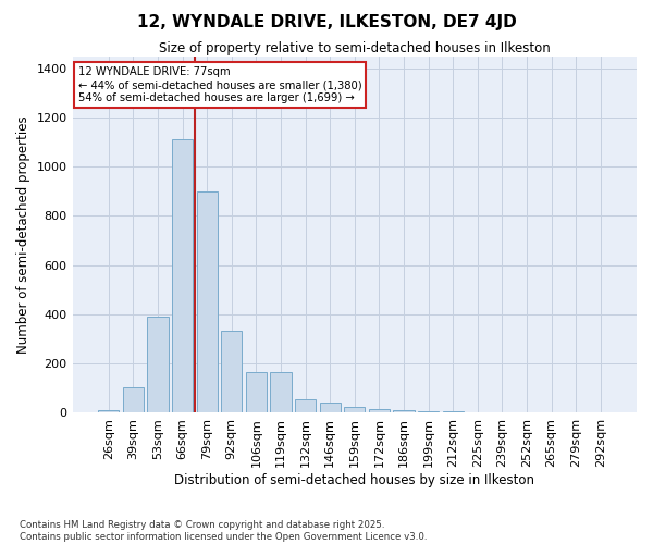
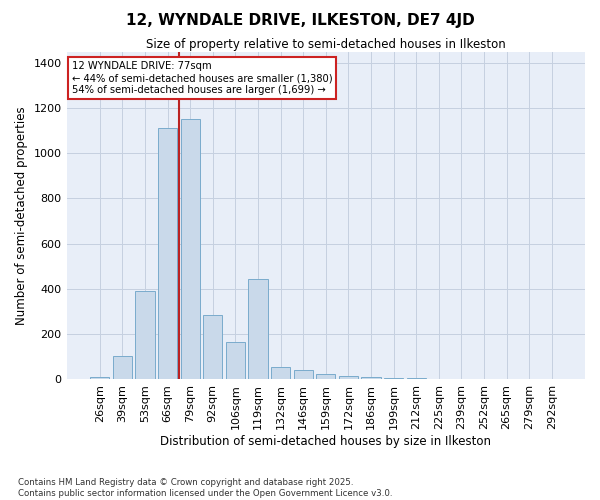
79sqm: 900 -> 1150
92sqm: 330 -> 285
119sqm: 165 -> 445
